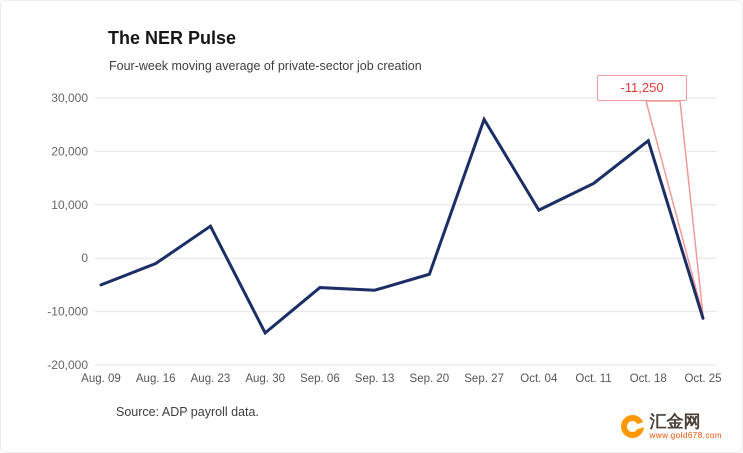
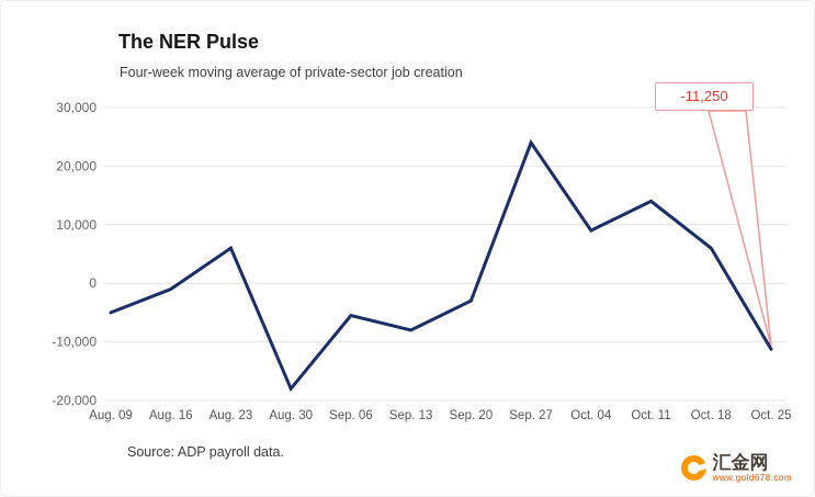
Aug. 30: -14000 -> -18000
Sep. 13: -6000 -> -8000
Sep. 27: 26000 -> 24000
Oct. 18: 22000 -> 6000
